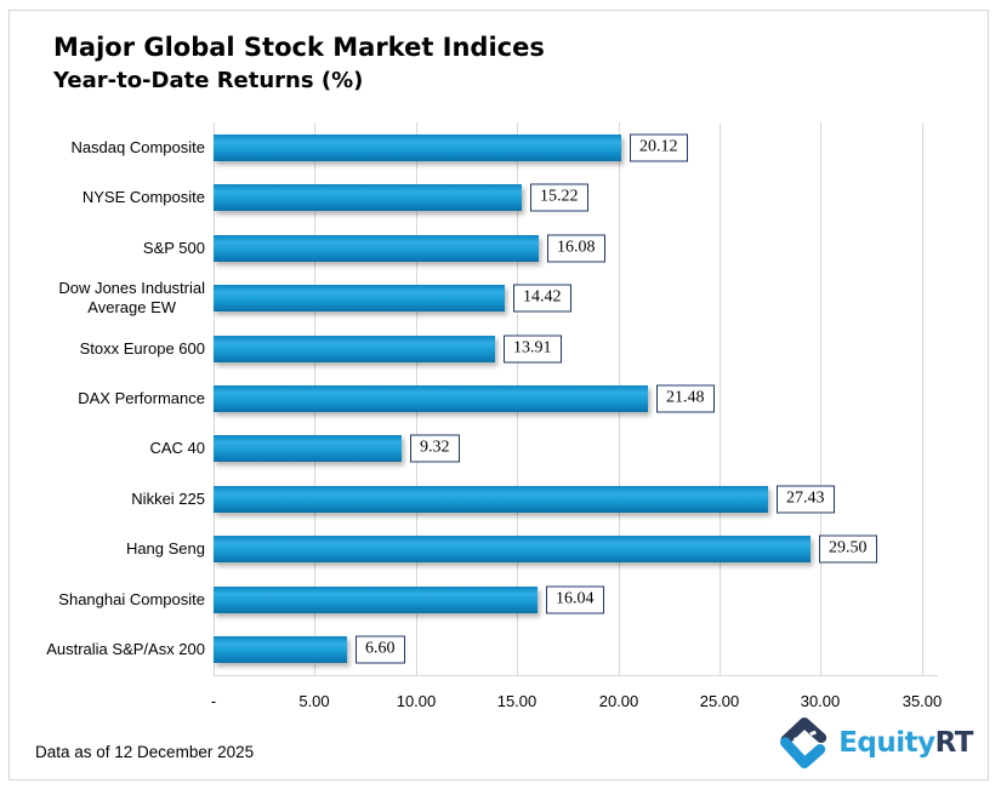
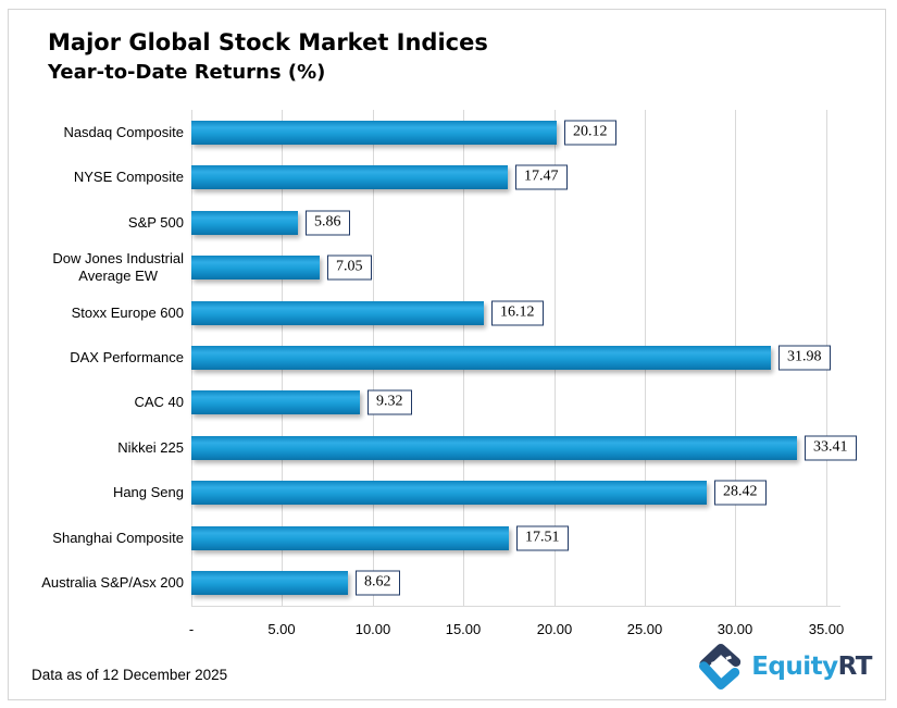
NYSE Composite: 15.22 -> 17.47
S&P 500: 16.08 -> 5.86
Dow Jones Industrial Average EW: 14.42 -> 7.05
Stoxx Europe 600: 13.91 -> 16.12
DAX Performance: 21.48 -> 31.98
Nikkei 225: 27.43 -> 33.41
Hang Seng: 29.50 -> 28.42
Shanghai Composite: 16.04 -> 17.51
Australia S&P/Asx 200: 6.60 -> 8.62
